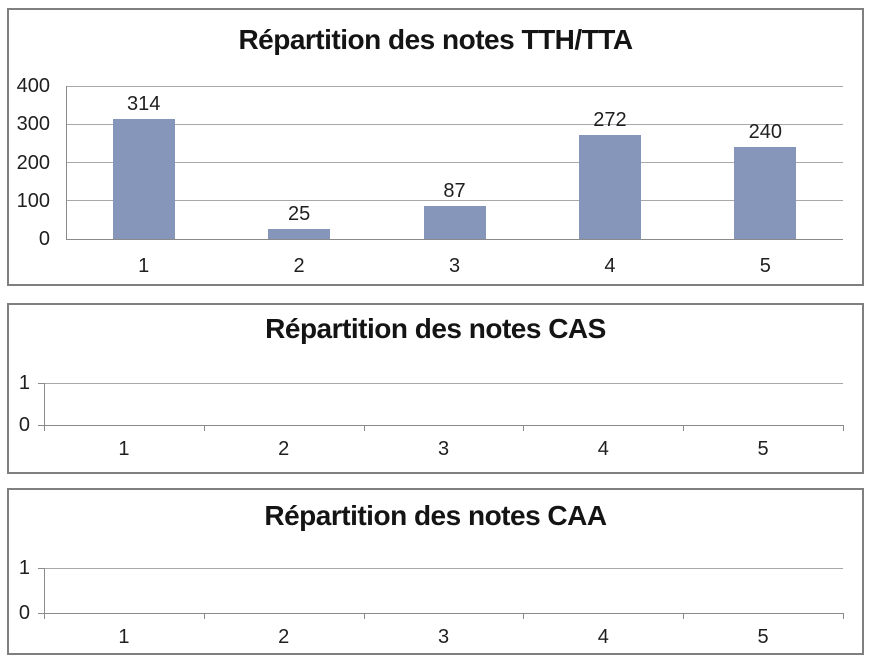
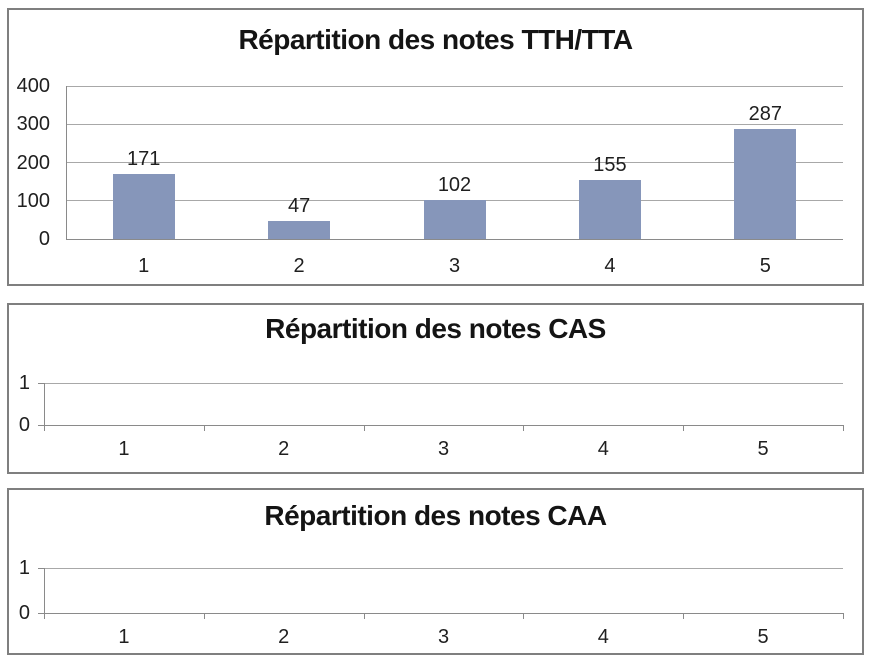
Répartition des notes TTH/TTA/1: 314 -> 171
Répartition des notes TTH/TTA/2: 25 -> 47
Répartition des notes TTH/TTA/3: 87 -> 102
Répartition des notes TTH/TTA/4: 272 -> 155
Répartition des notes TTH/TTA/5: 240 -> 287
